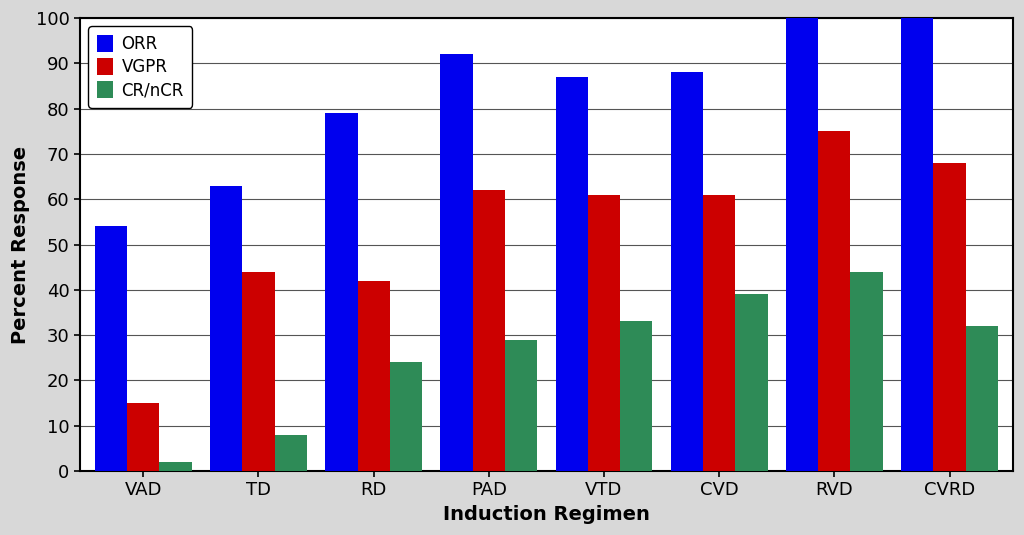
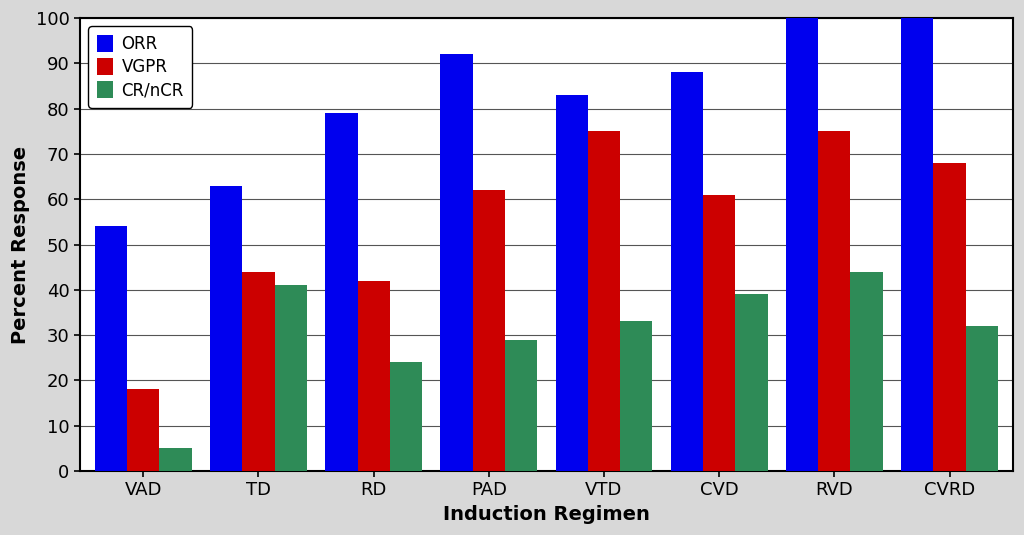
VGPR/VAD: 15 -> 18
CR/nCR/VAD: 2 -> 5
CR/nCR/TD: 8 -> 41
ORR/VTD: 87 -> 83
VGPR/VTD: 61 -> 75
